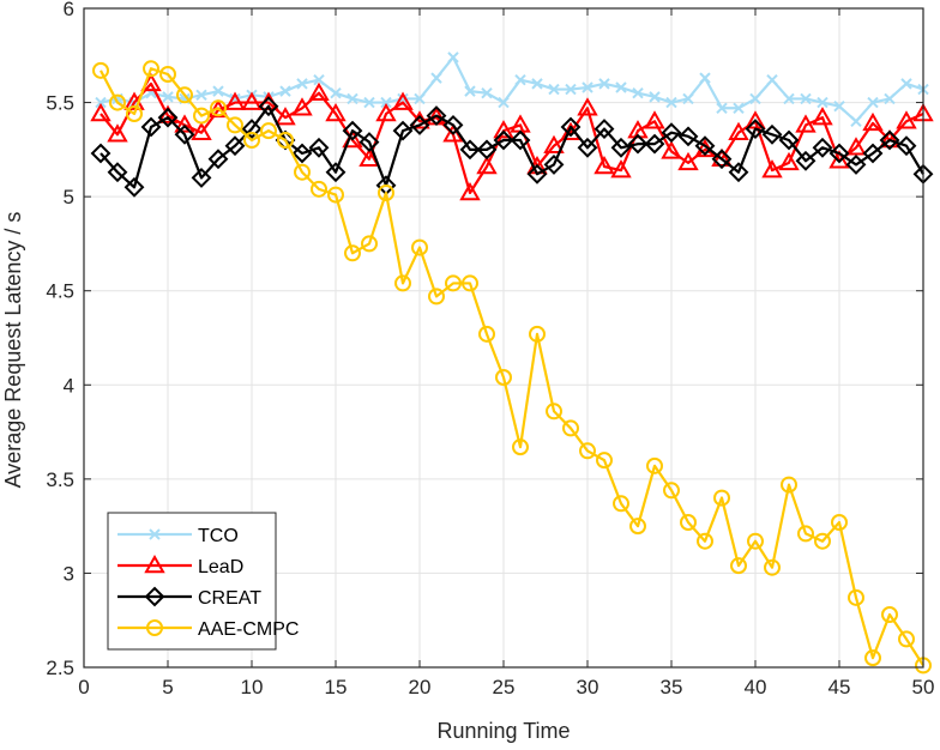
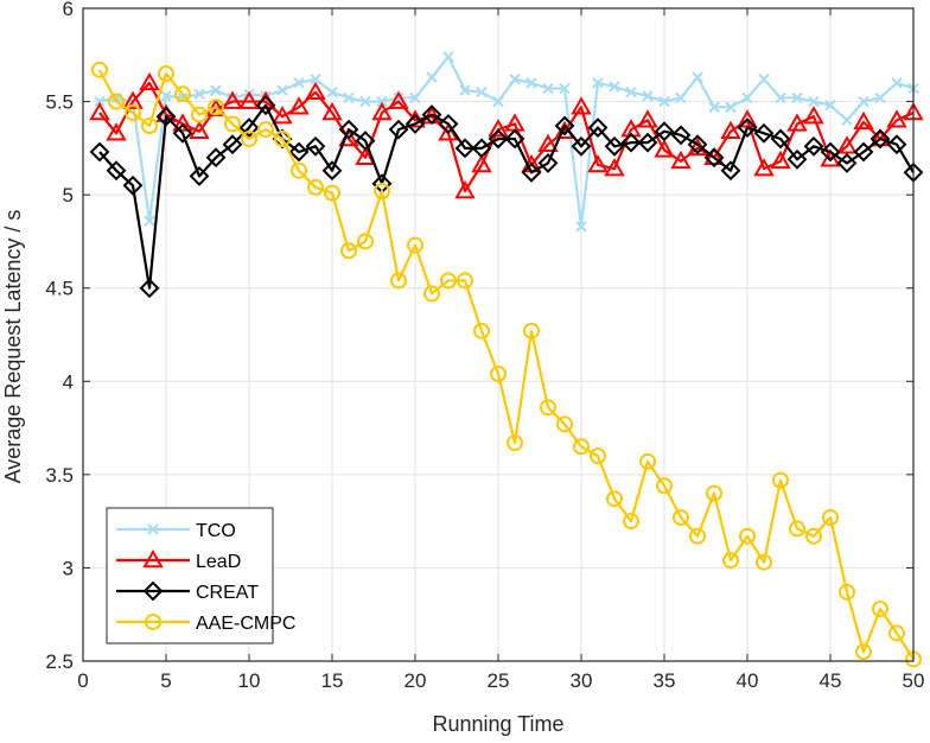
TCO/4: 5.55 -> 4.86
CREAT/4: 5.37 -> 4.50
AAE-CMPC/4: 5.68 -> 5.37
TCO/30: 5.58 -> 4.83
